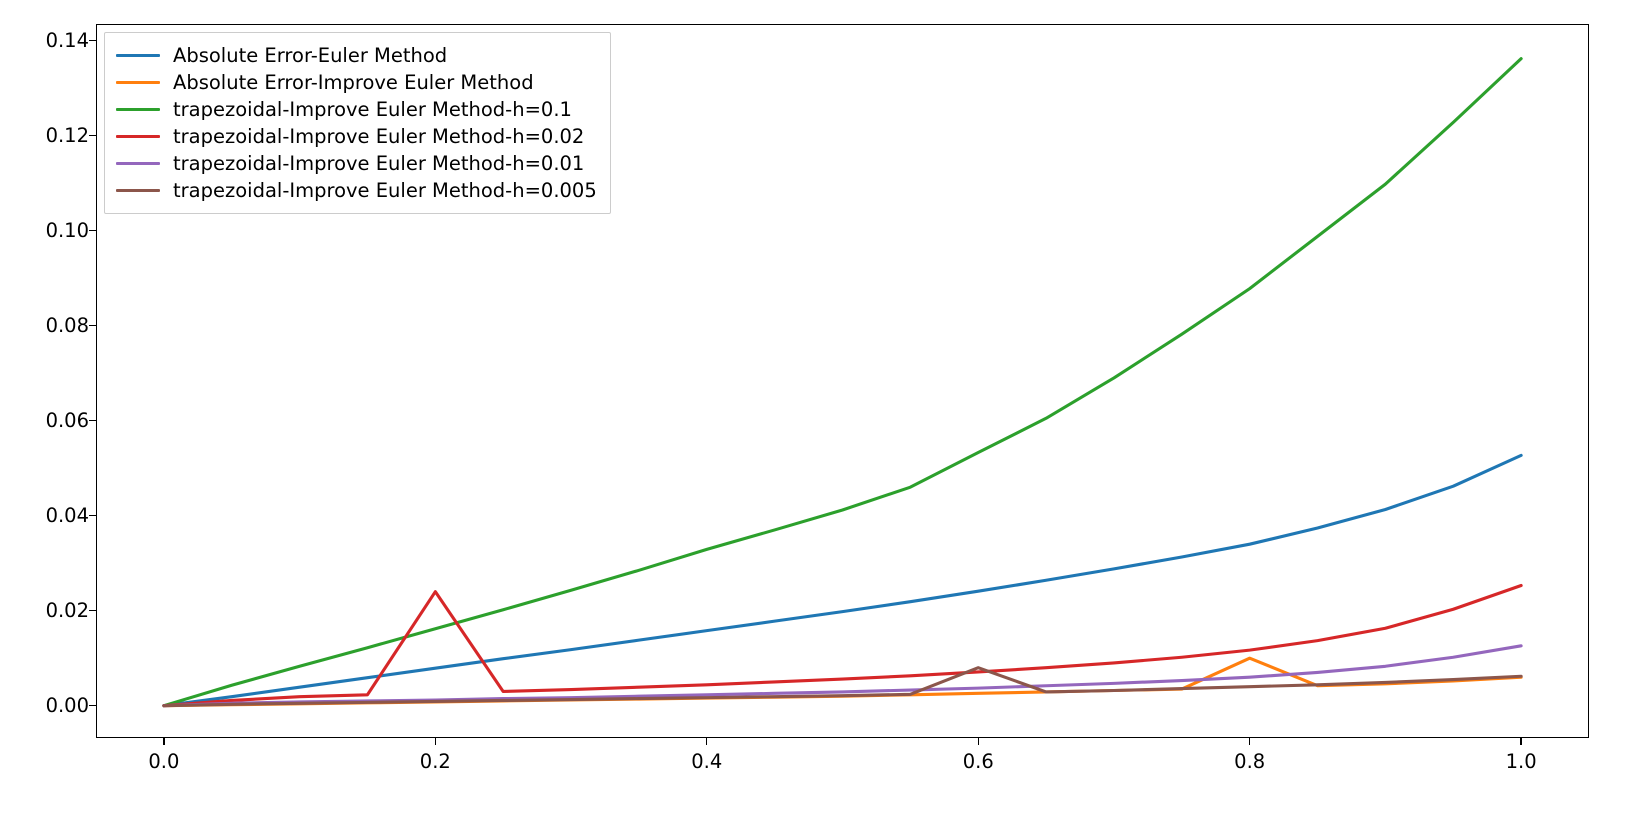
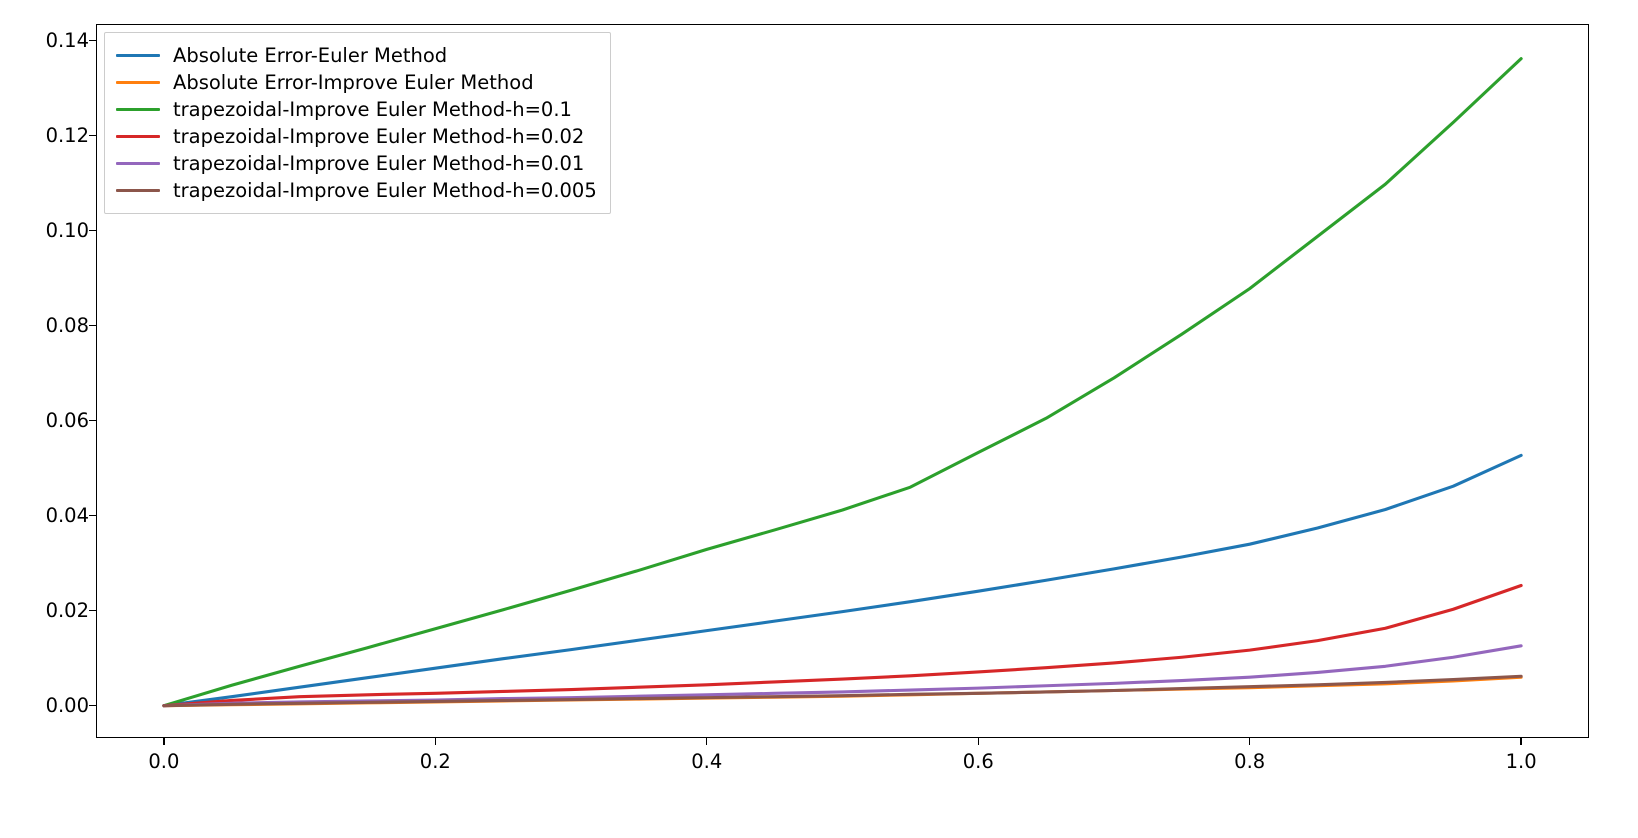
trapezoidal-Improve Euler Method-h=0.02/0.2: 0.024 -> 0.003
trapezoidal-Improve Euler Method-h=0.005/0.6: 0.008 -> 0.003
Absolute Error-Improve Euler Method/0.8: 0.010 -> 0.004
